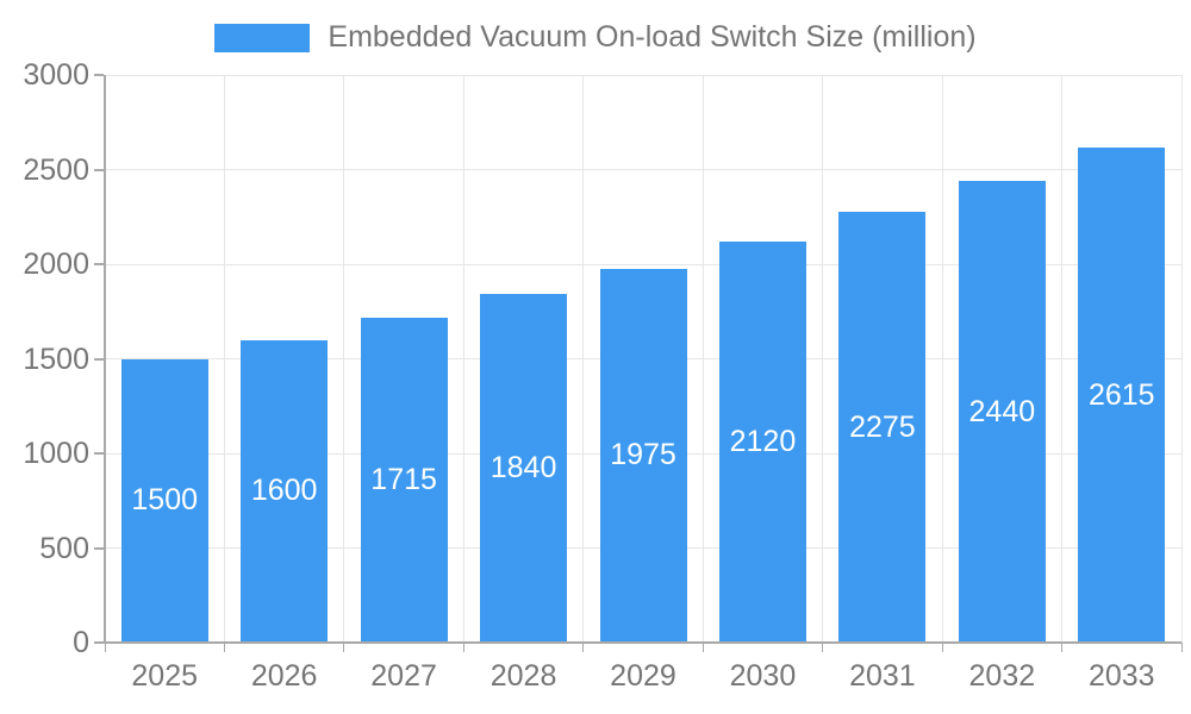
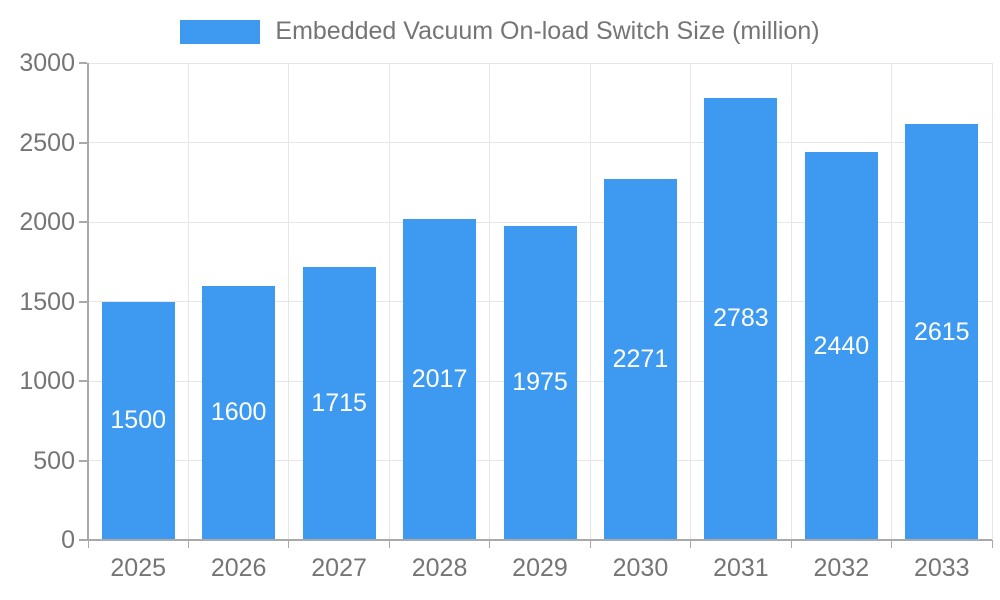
2028: 1840 -> 2017
2030: 2120 -> 2271
2031: 2275 -> 2783
